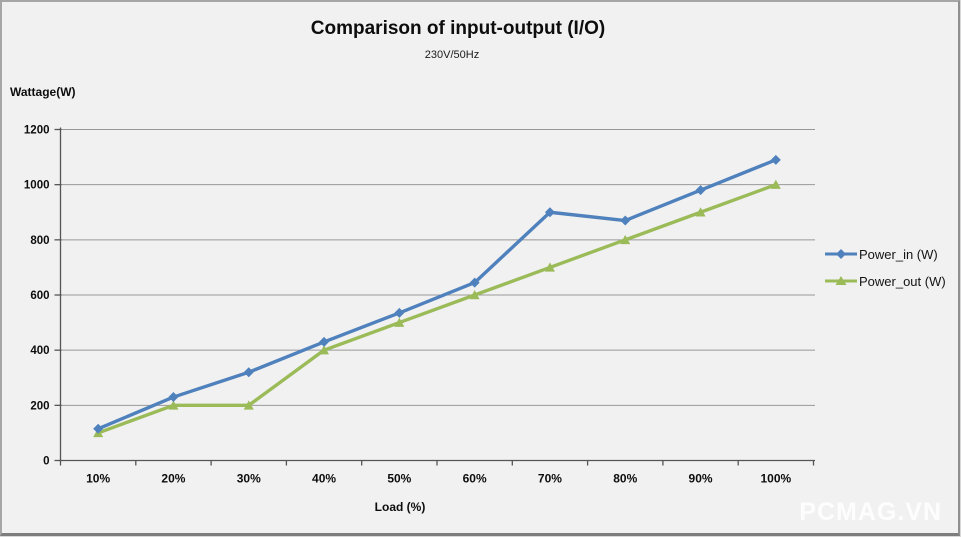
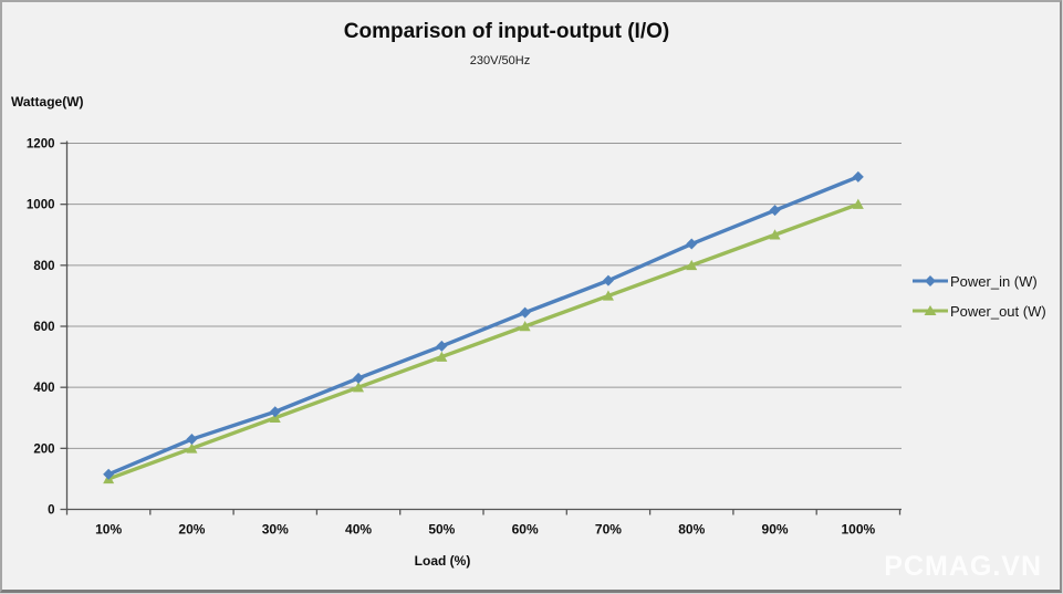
Power_out (W)/30%: 200 -> 300
Power_in (W)/70%: 900 -> 750
